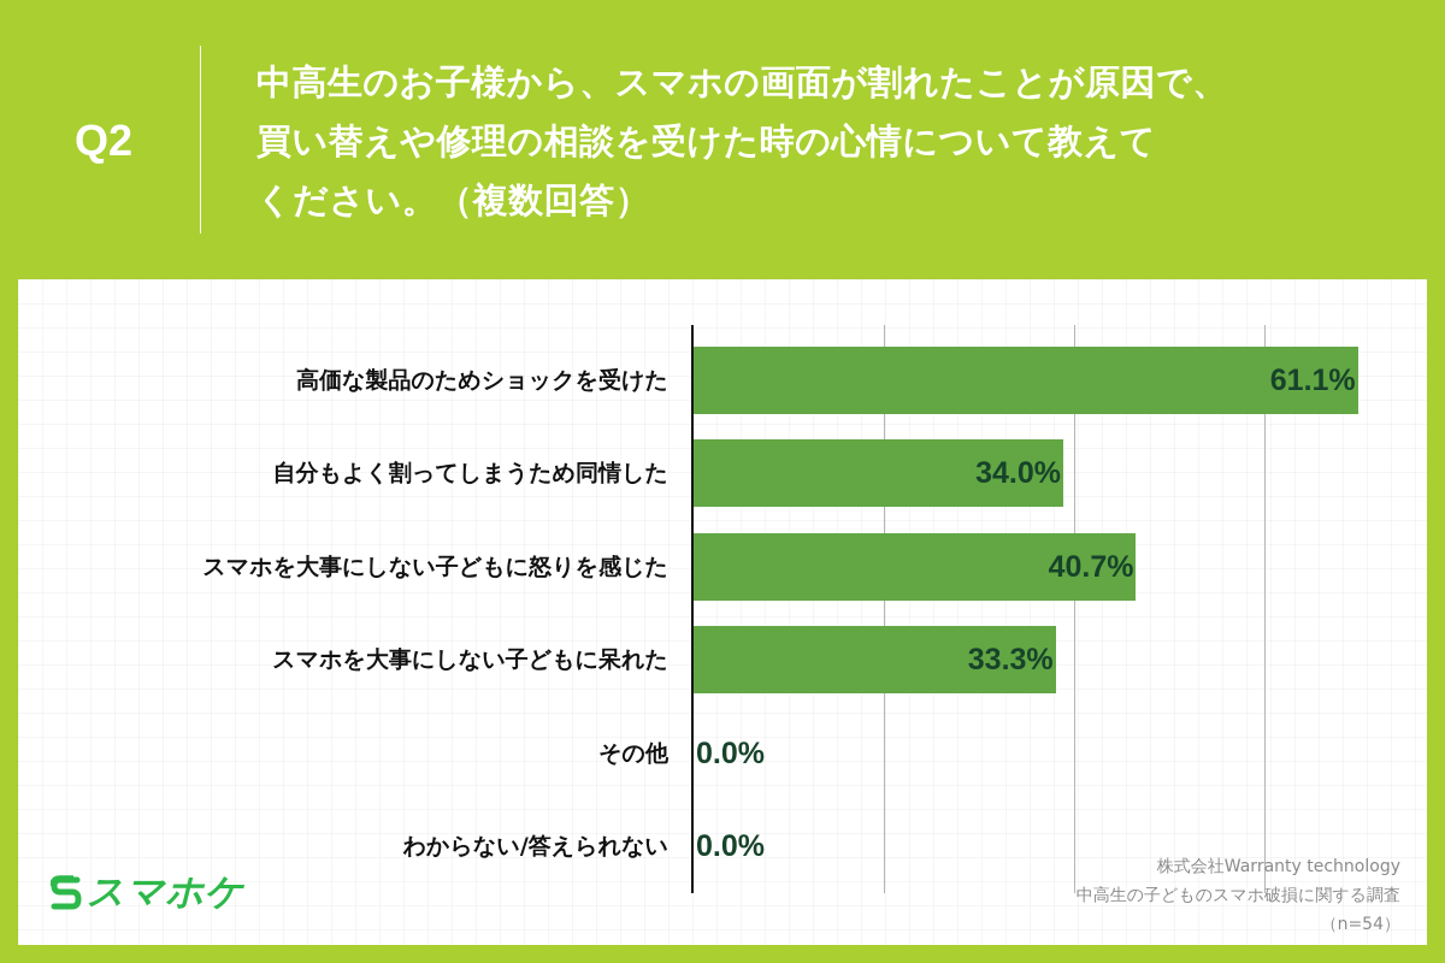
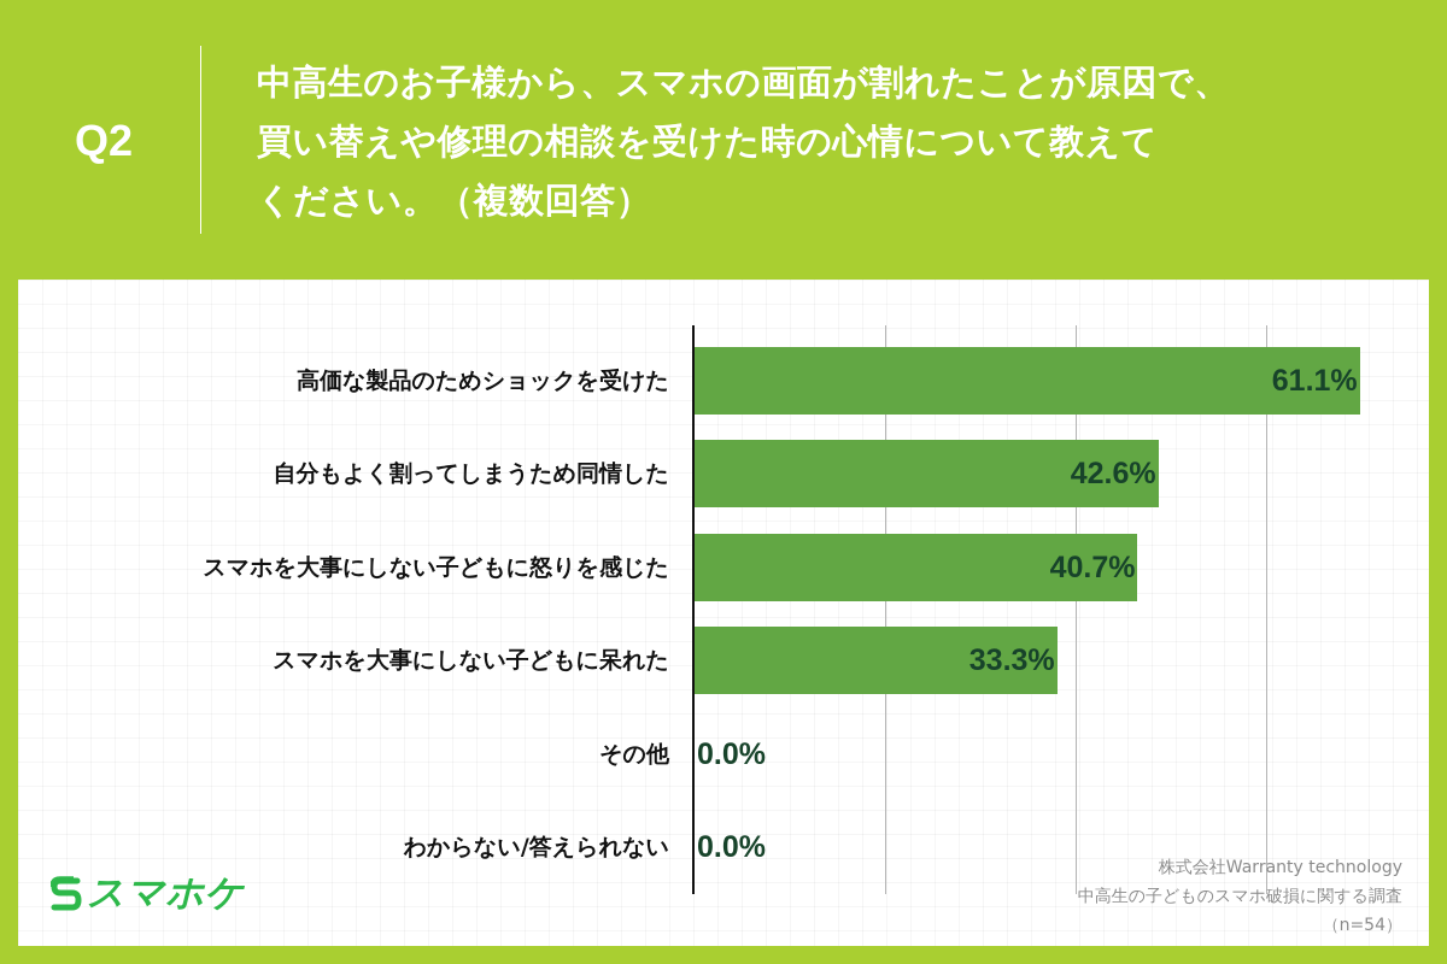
自分もよく割ってしまうため同情した: 34.0% -> 42.6%
